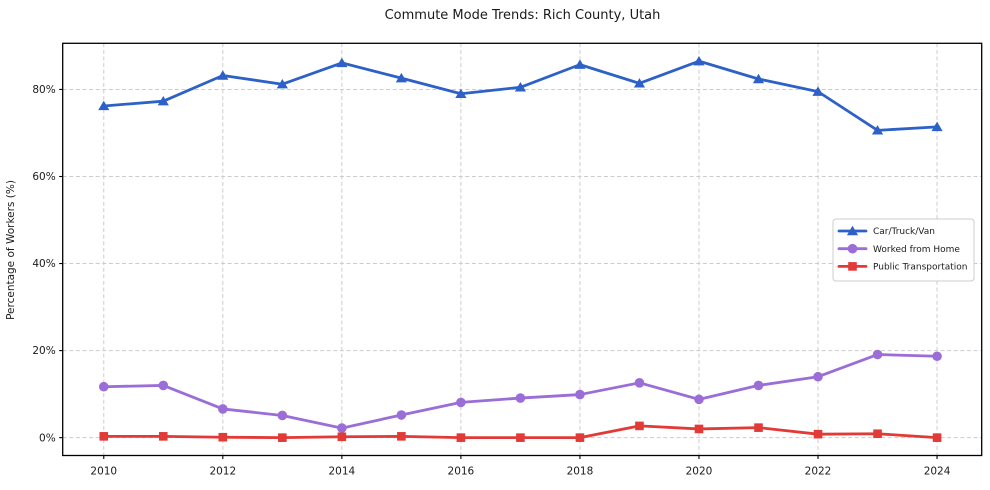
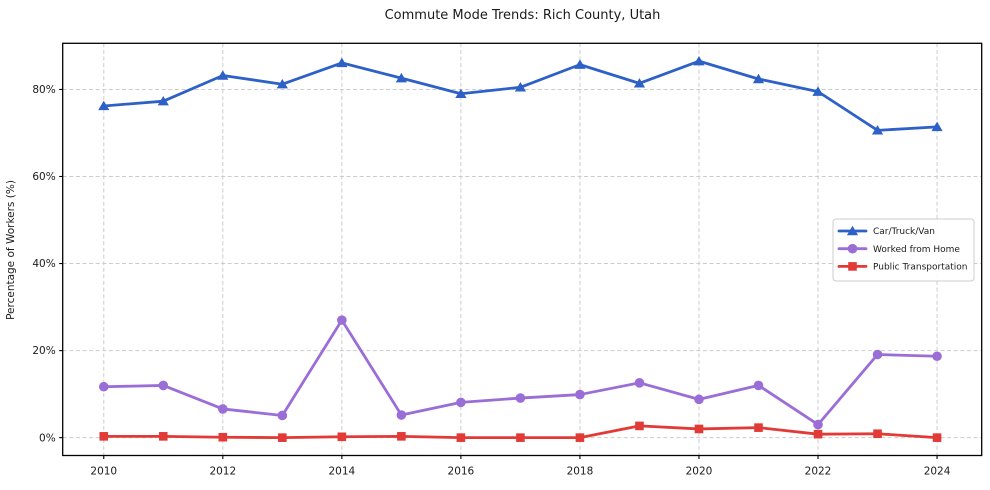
Worked from Home/2014: 2% -> 27%
Worked from Home/2022: 14% -> 3%
